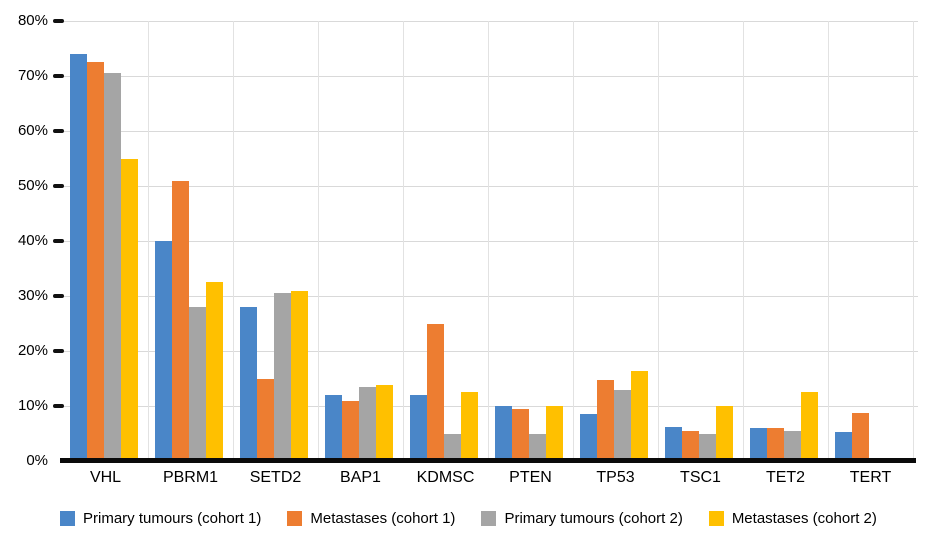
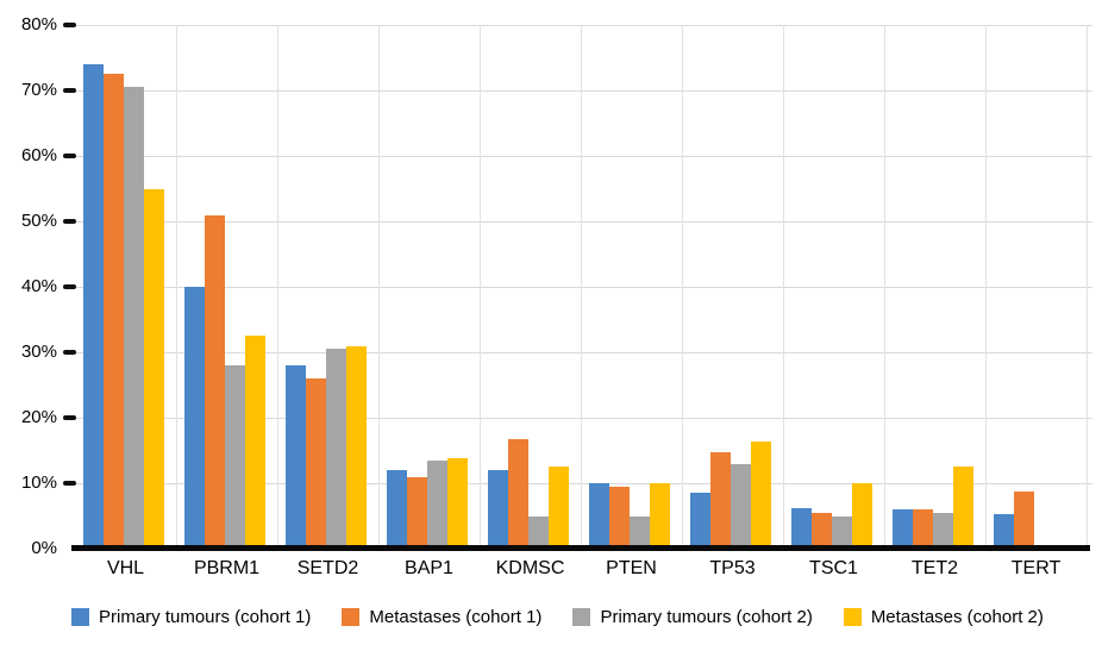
Metastases (cohort 1)/SETD2: 15% -> 26%
Metastases (cohort 1)/KDMSC: 25% -> 17%
